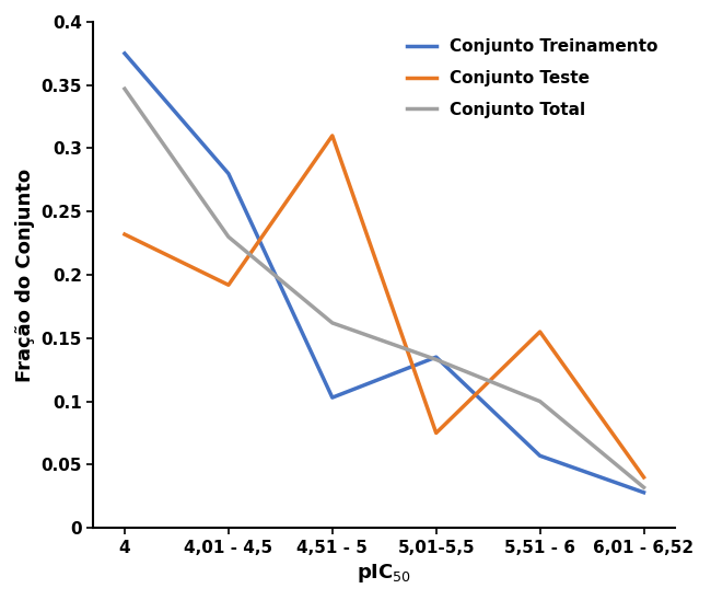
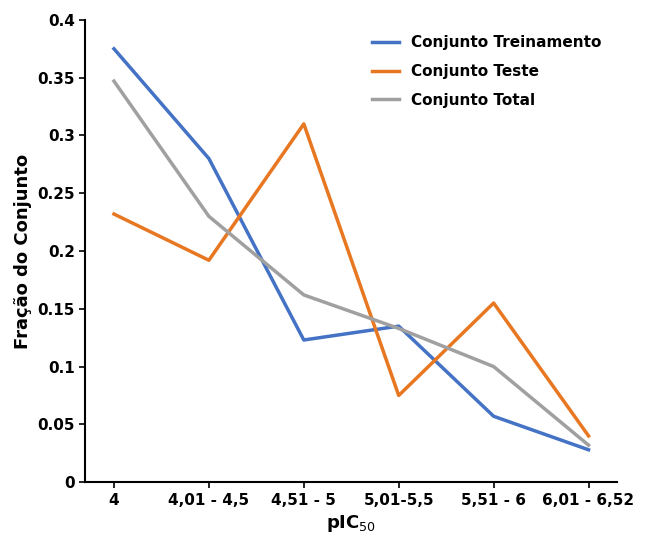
Conjunto Treinamento/4,51 - 5: 0.103 -> 0.123
